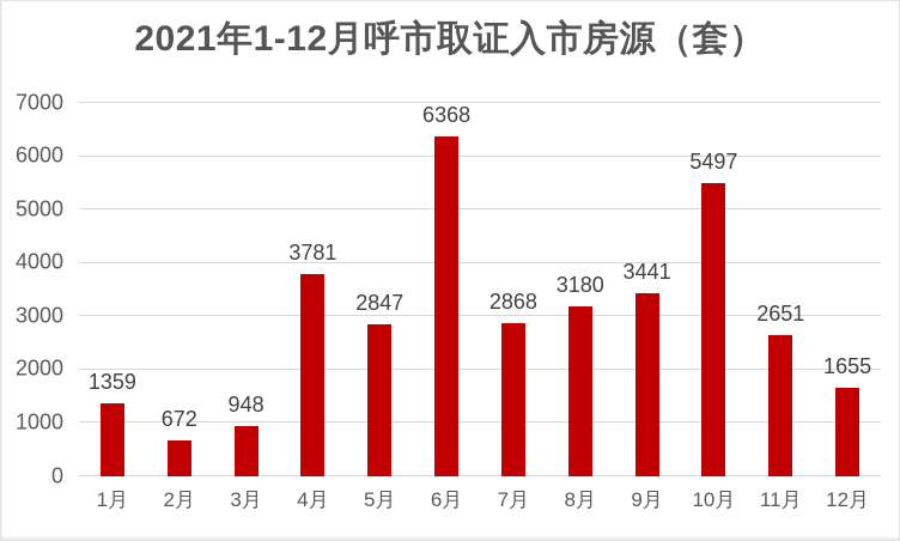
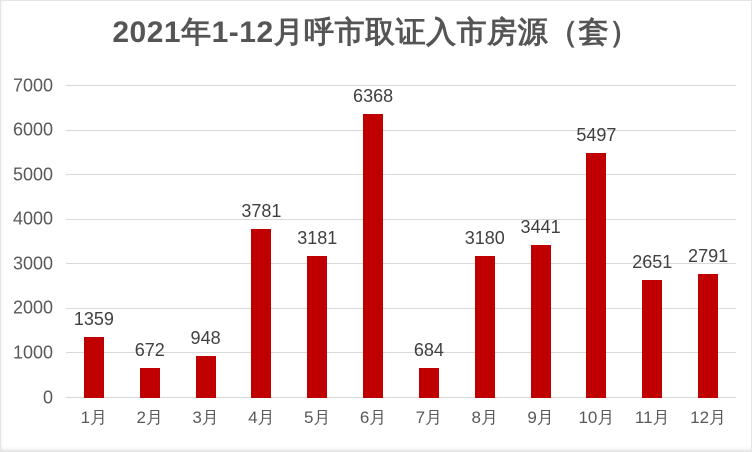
5月: 2847 -> 3181
7月: 2868 -> 684
12月: 1655 -> 2791
